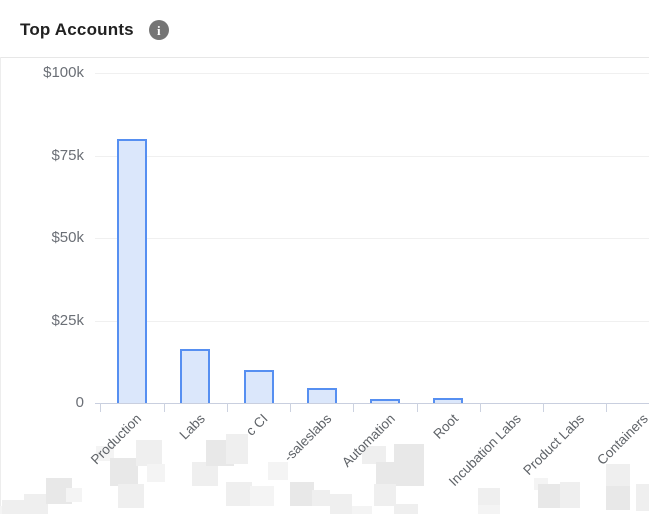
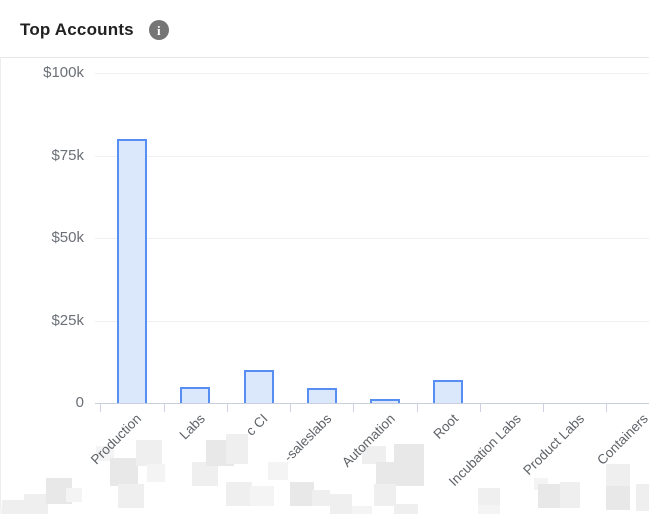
Labs: $16k -> $5k
Root: $1k -> $7k
